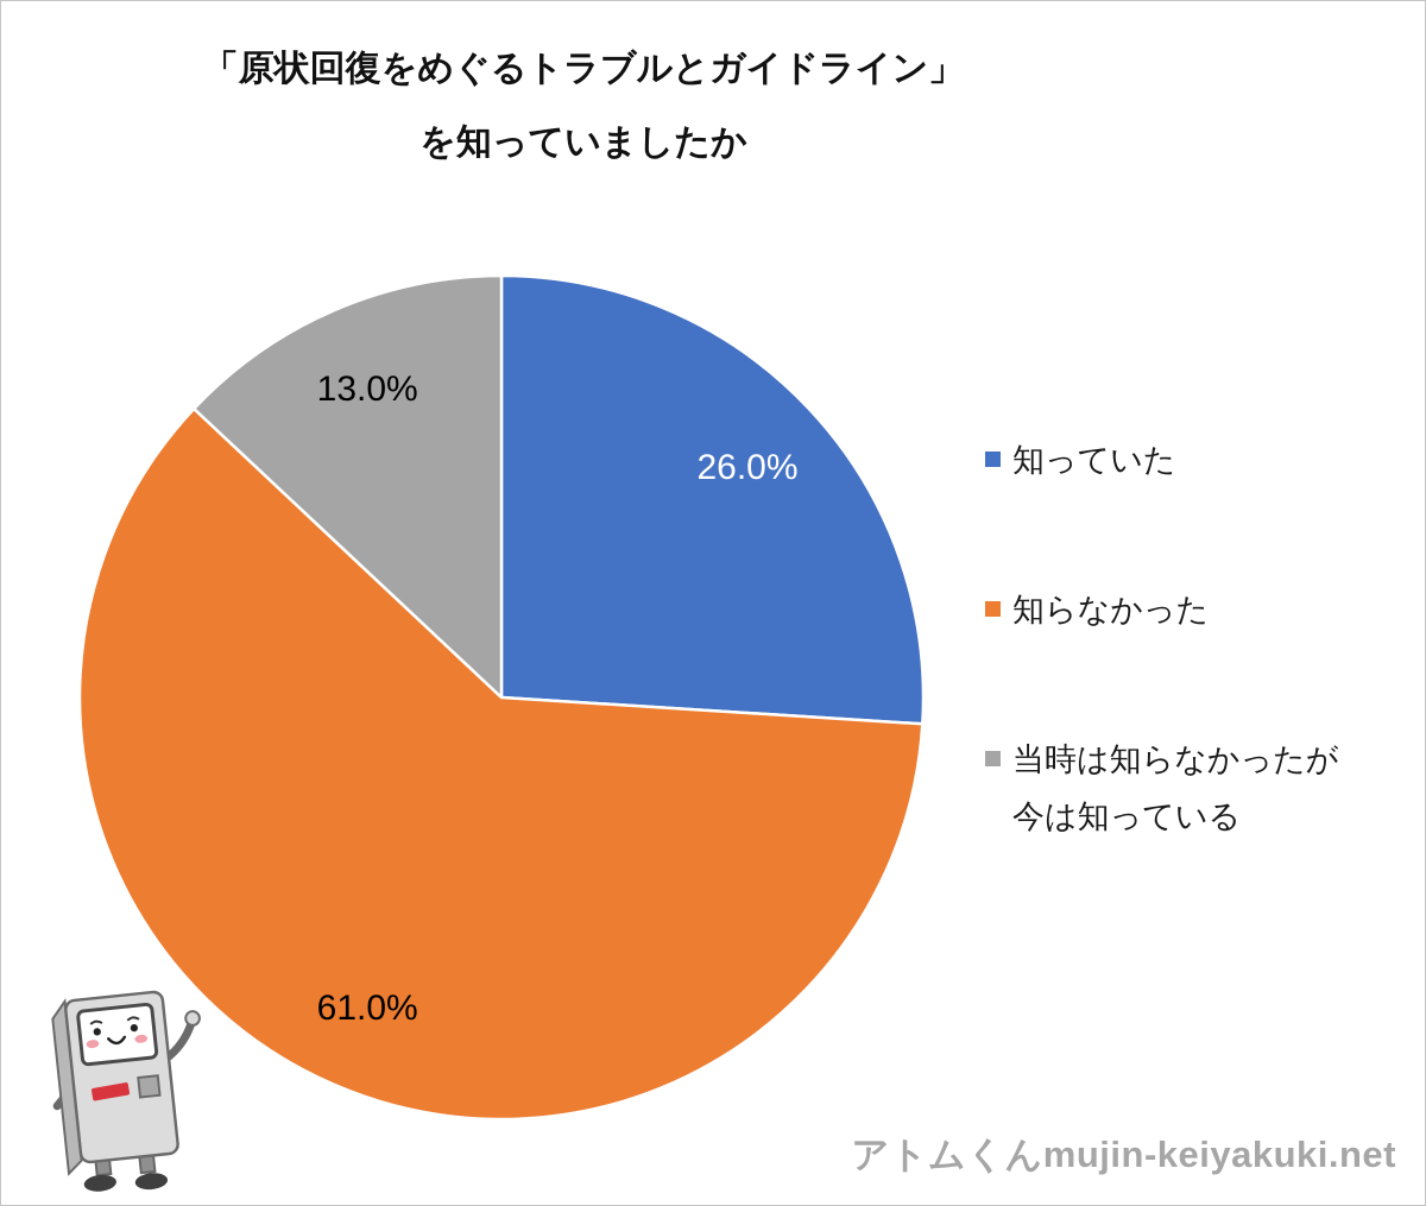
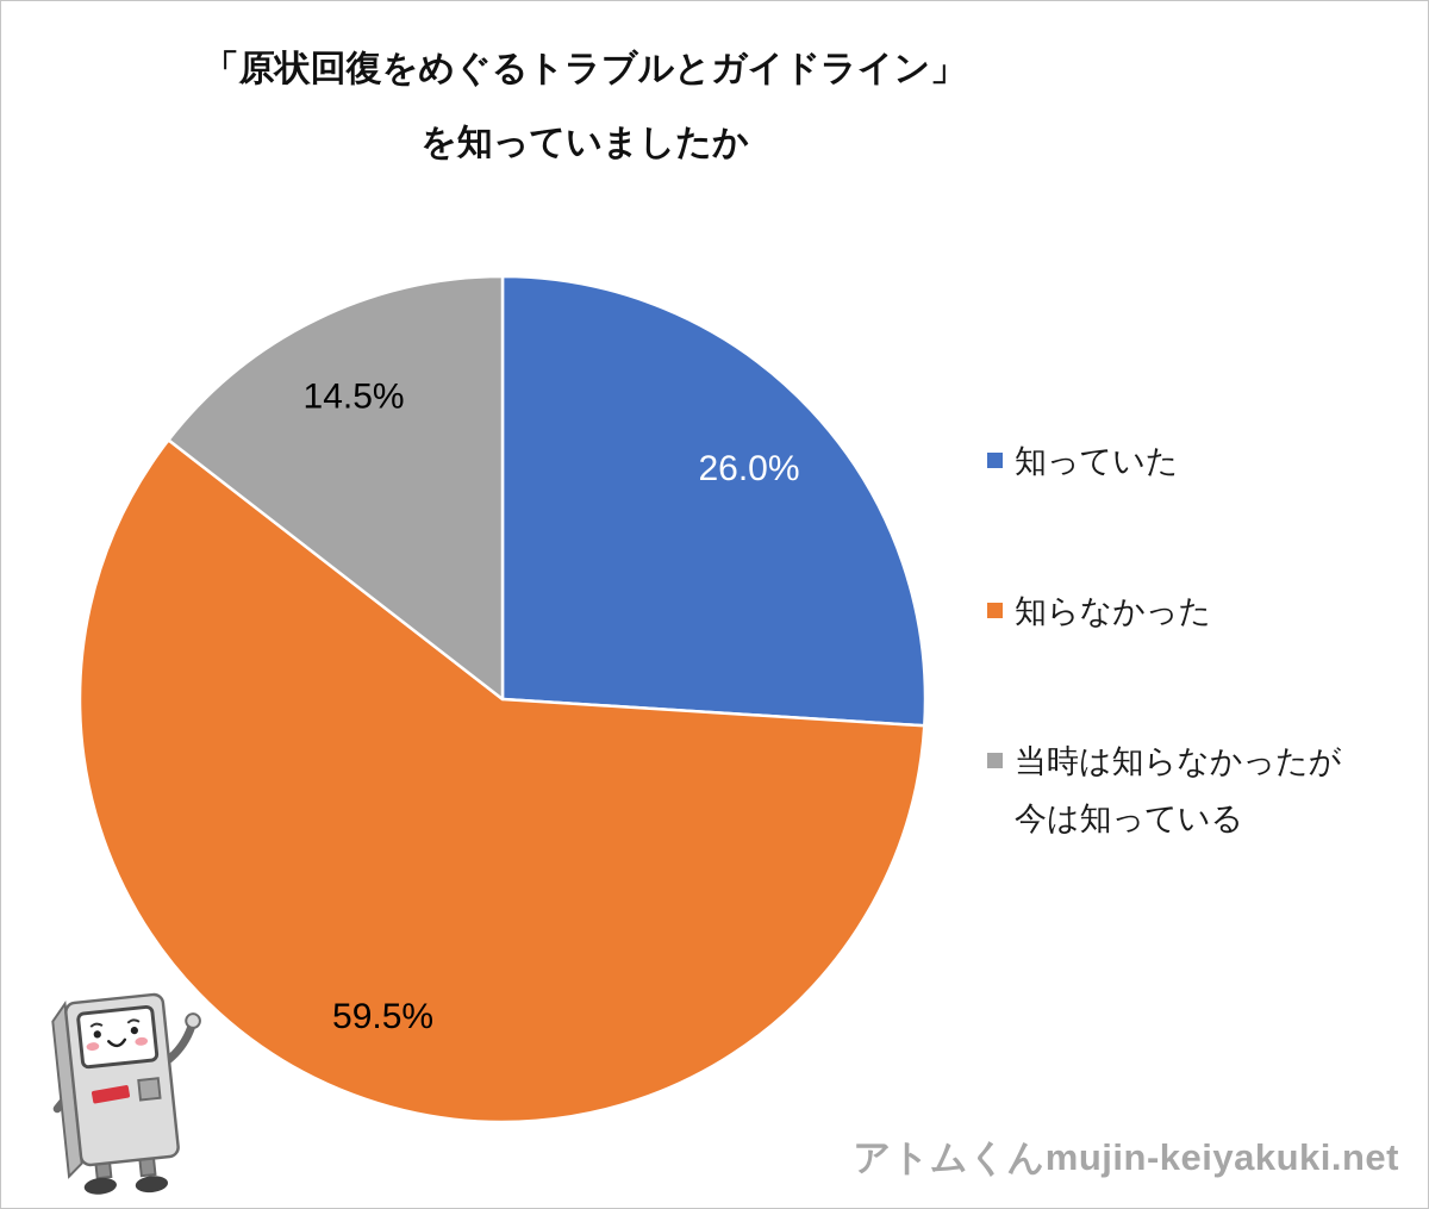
知らなかった: 61.0% -> 59.5%
当時は知らなかったが今は知っている: 13.0% -> 14.5%
